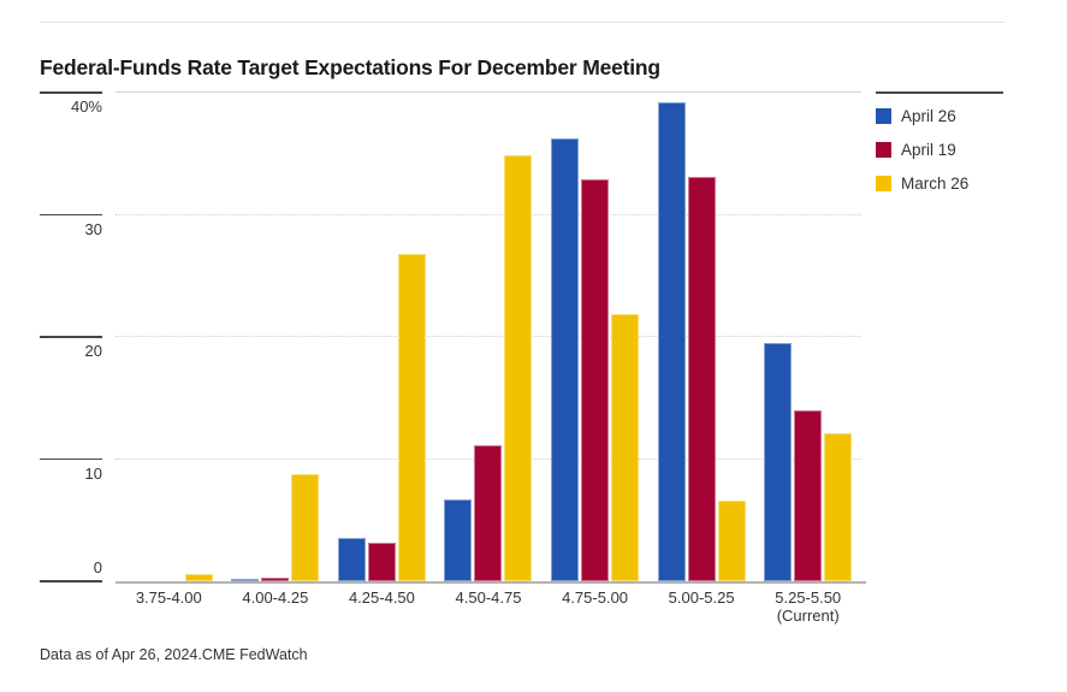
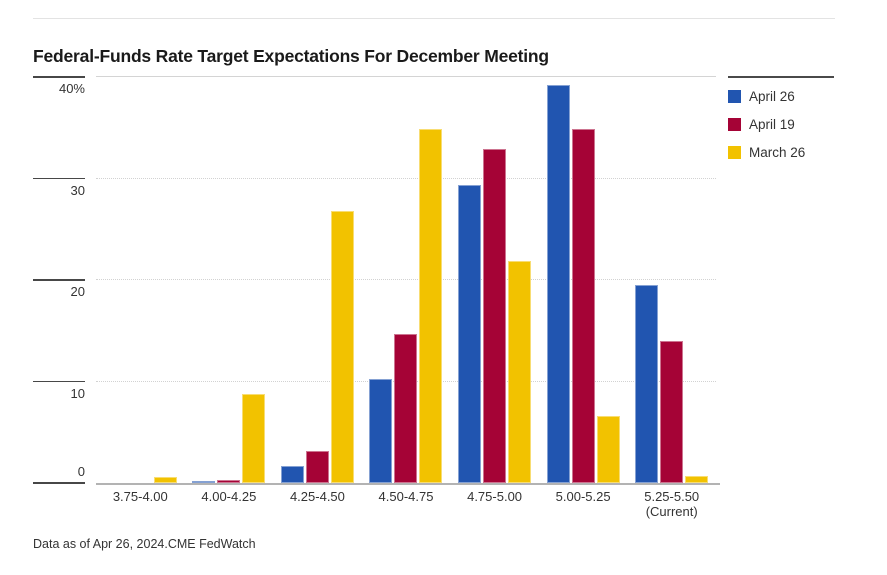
April 26/4.25-4.50: 3.5 -> 1.7
April 26/4.50-4.75: 6.7 -> 10.2
April 19/4.50-4.75: 11.1 -> 14.7
April 26/4.75-5.00: 36.3 -> 29.4
April 19/5.00-5.25: 33.1 -> 34.9
March 26/5.25-5.50: 12.1 -> 0.7
